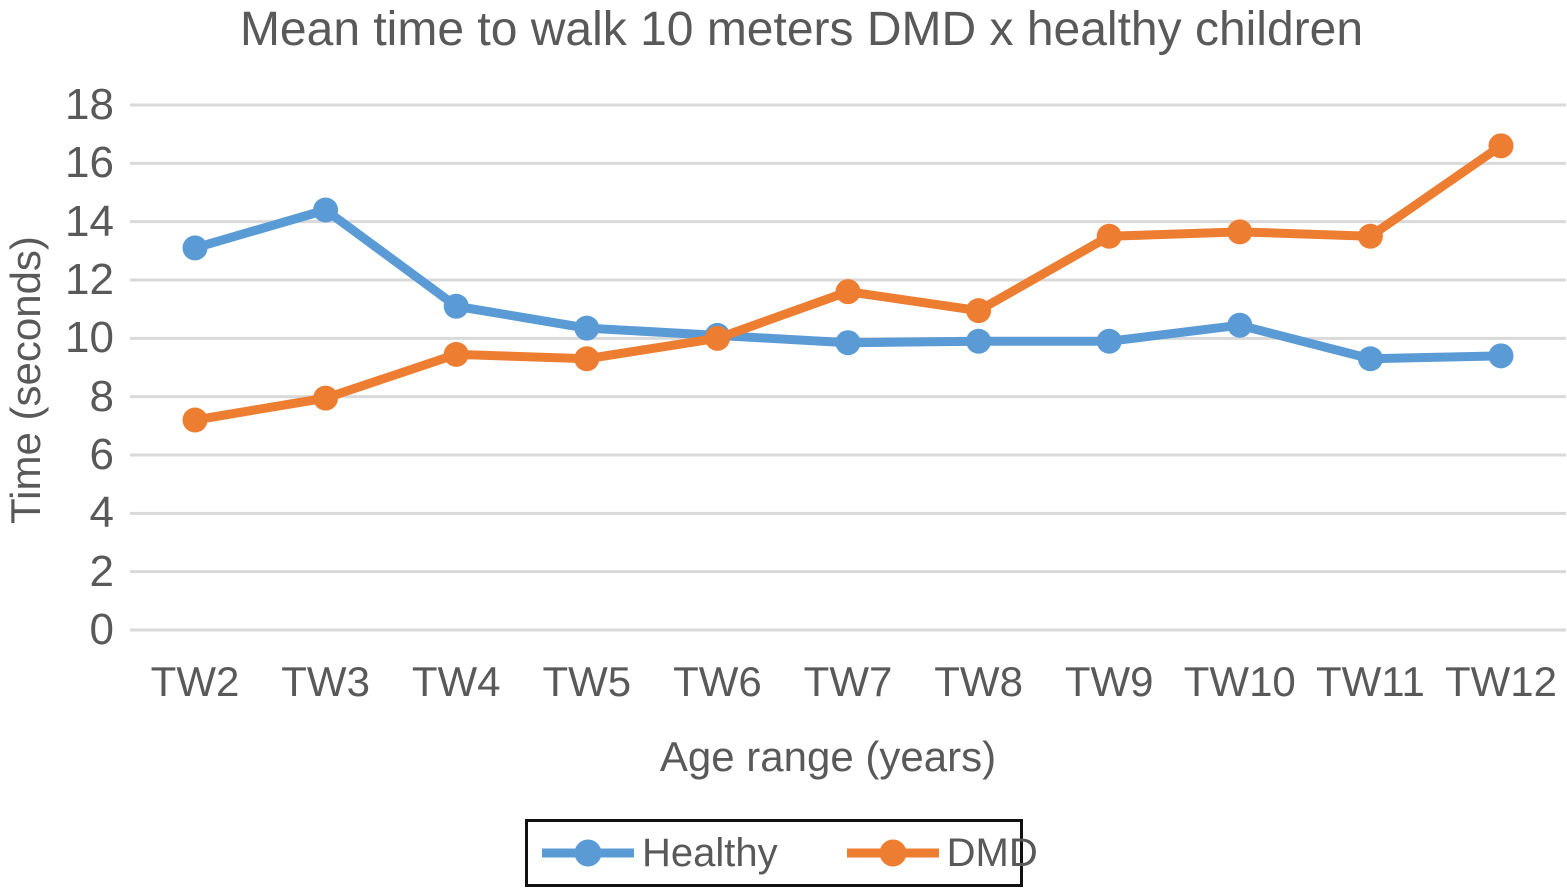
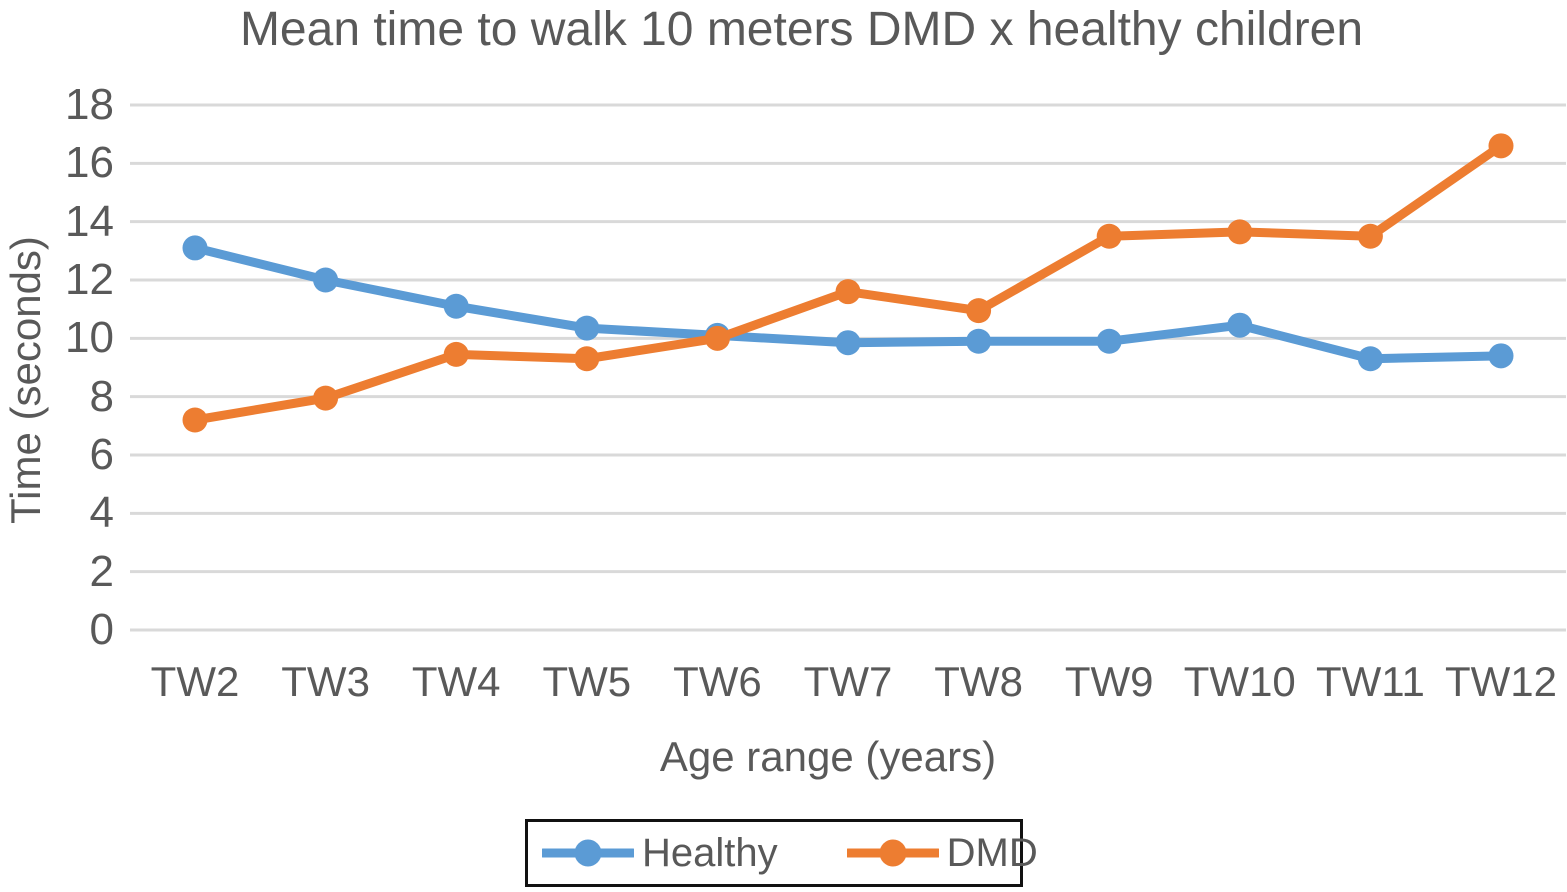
Healthy/TW3: 14.4 -> 12.0
